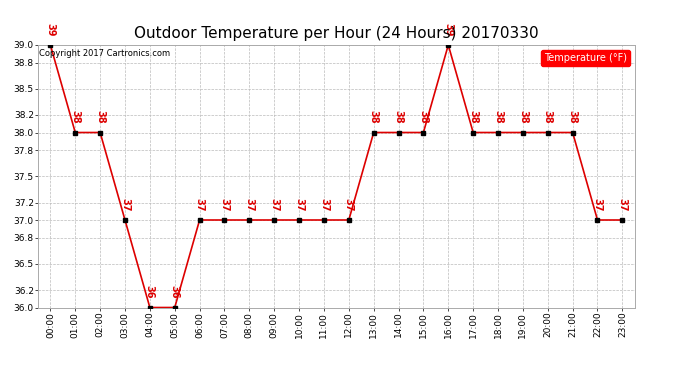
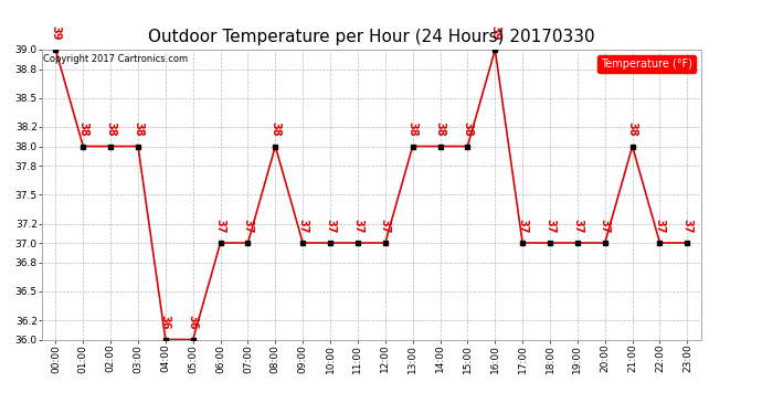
03:00: 37 -> 38
08:00: 37 -> 38
17:00: 38 -> 37
18:00: 38 -> 37
19:00: 38 -> 37
20:00: 38 -> 37
